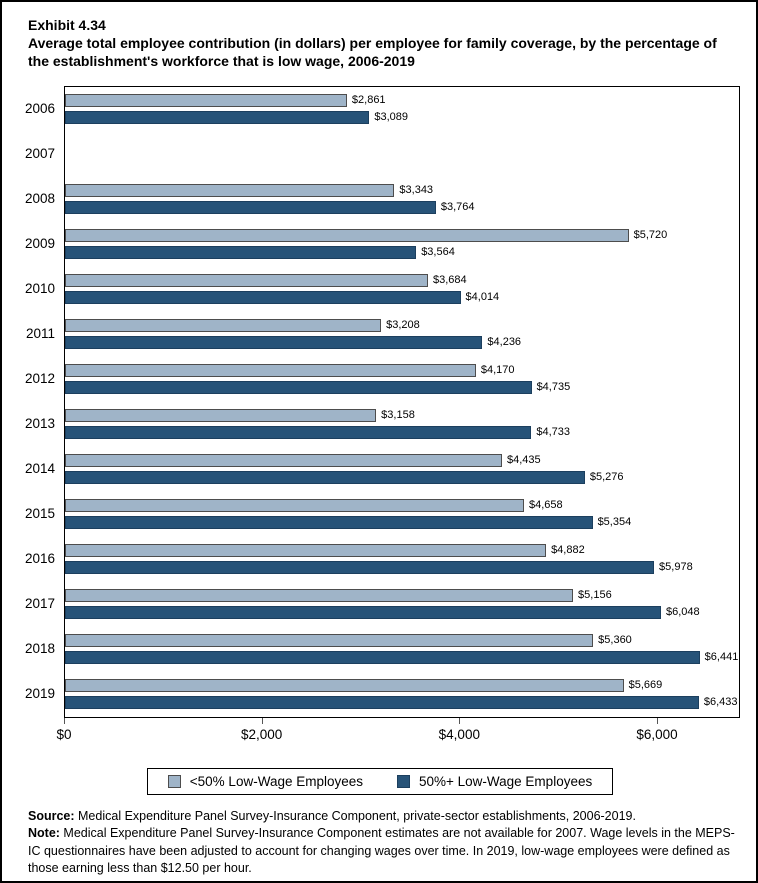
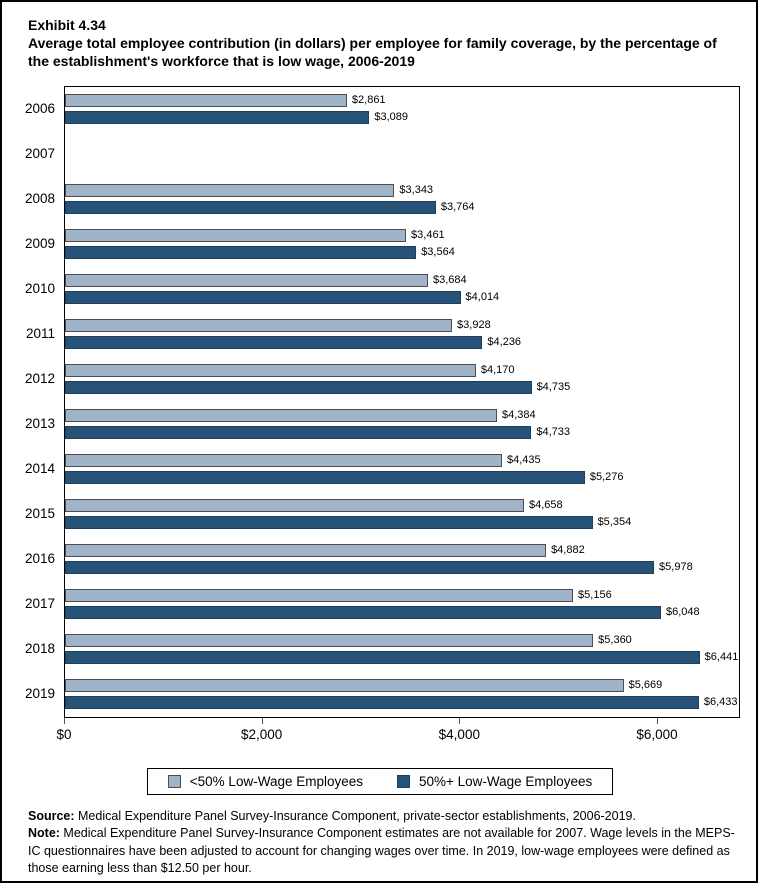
<50% Low-Wage Employees/2009: $5,720 -> $3,461
<50% Low-Wage Employees/2011: $3,208 -> $3,928
<50% Low-Wage Employees/2013: $3,158 -> $4,384
